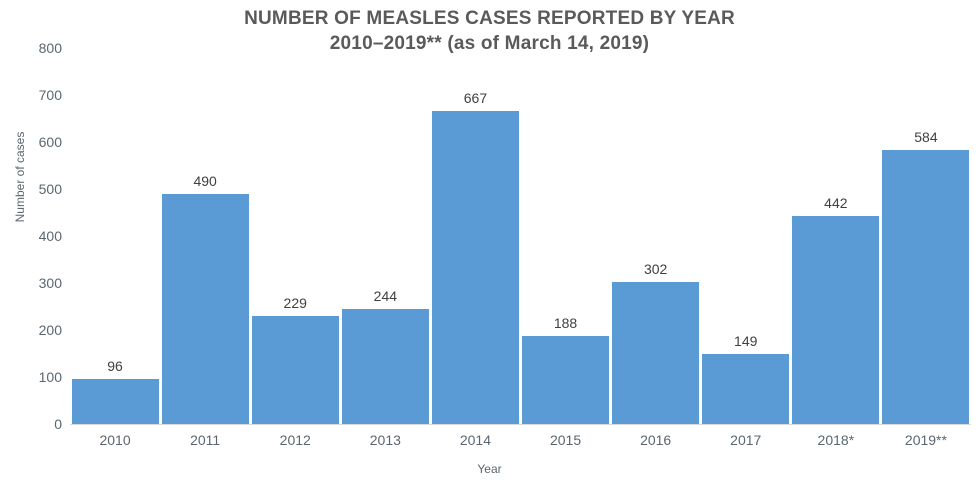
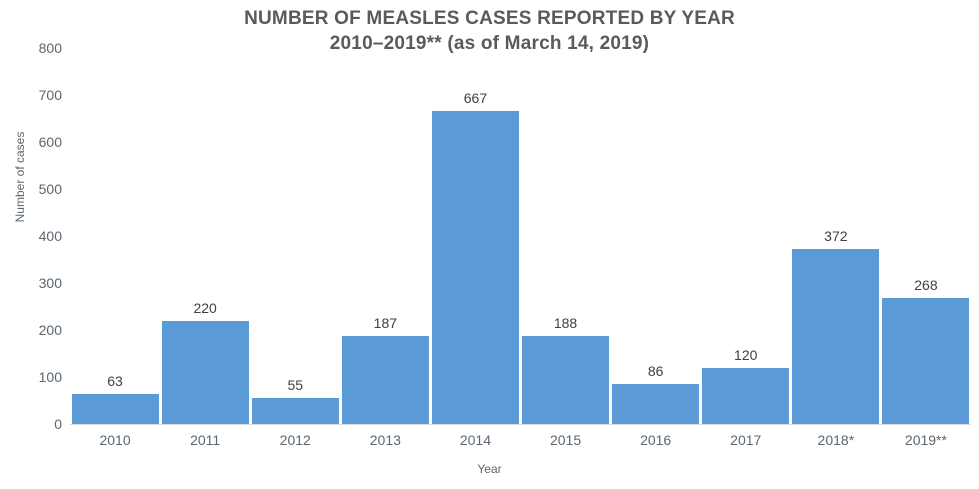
2010: 96 -> 63
2011: 490 -> 220
2012: 229 -> 55
2013: 244 -> 187
2016: 302 -> 86
2017: 149 -> 120
2018*: 442 -> 372
2019**: 584 -> 268
